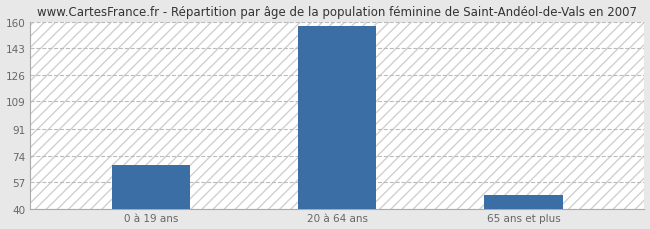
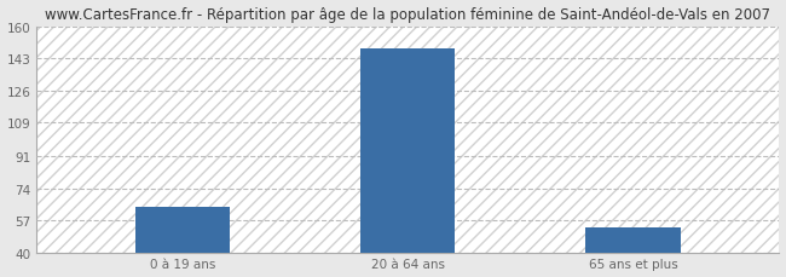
0 à 19 ans: 68 -> 64
20 à 64 ans: 157 -> 148
65 ans et plus: 49 -> 53
